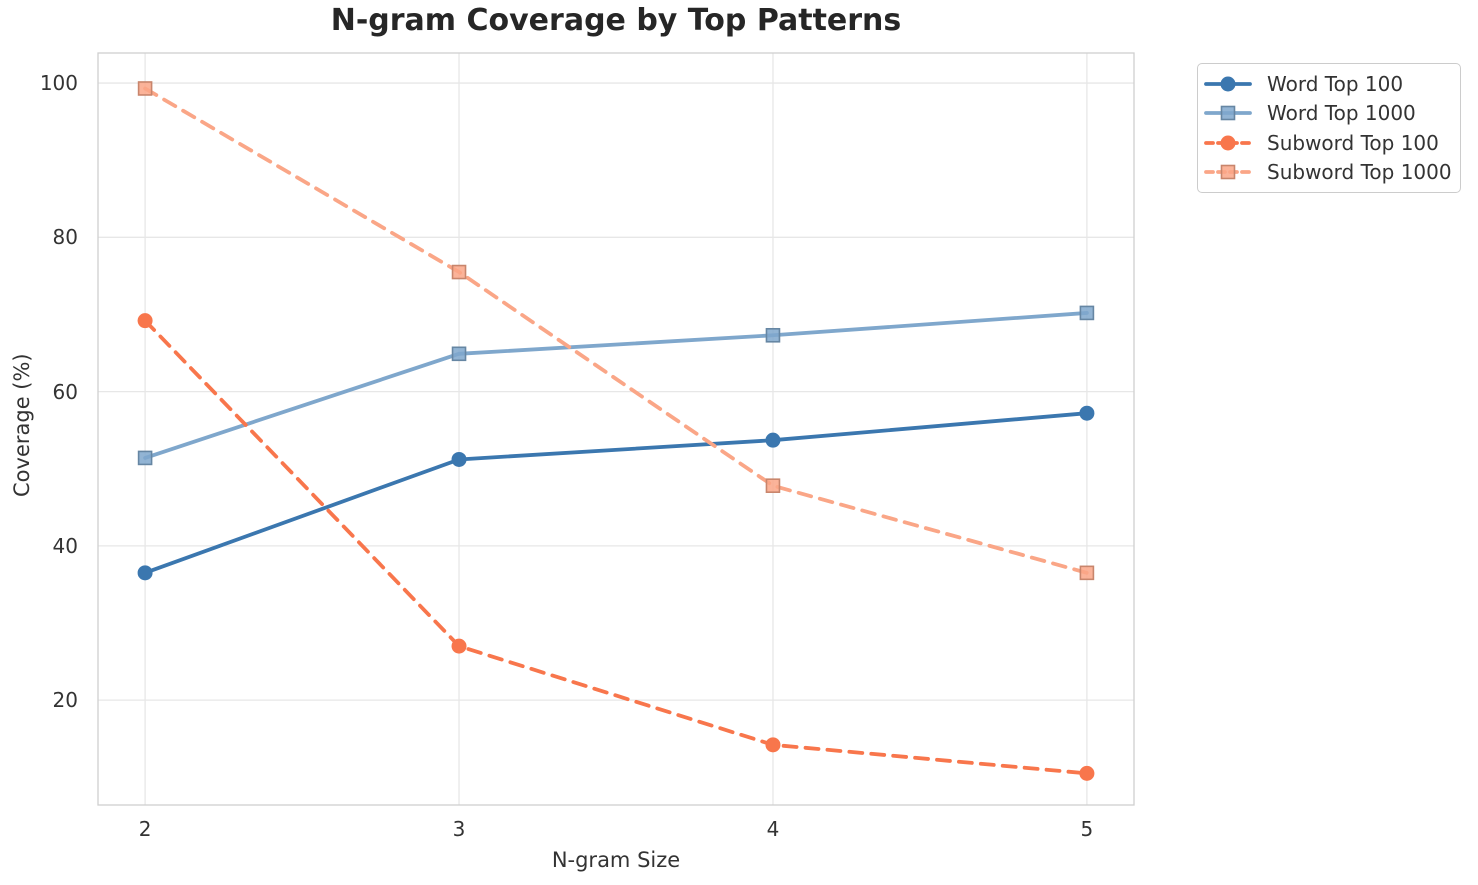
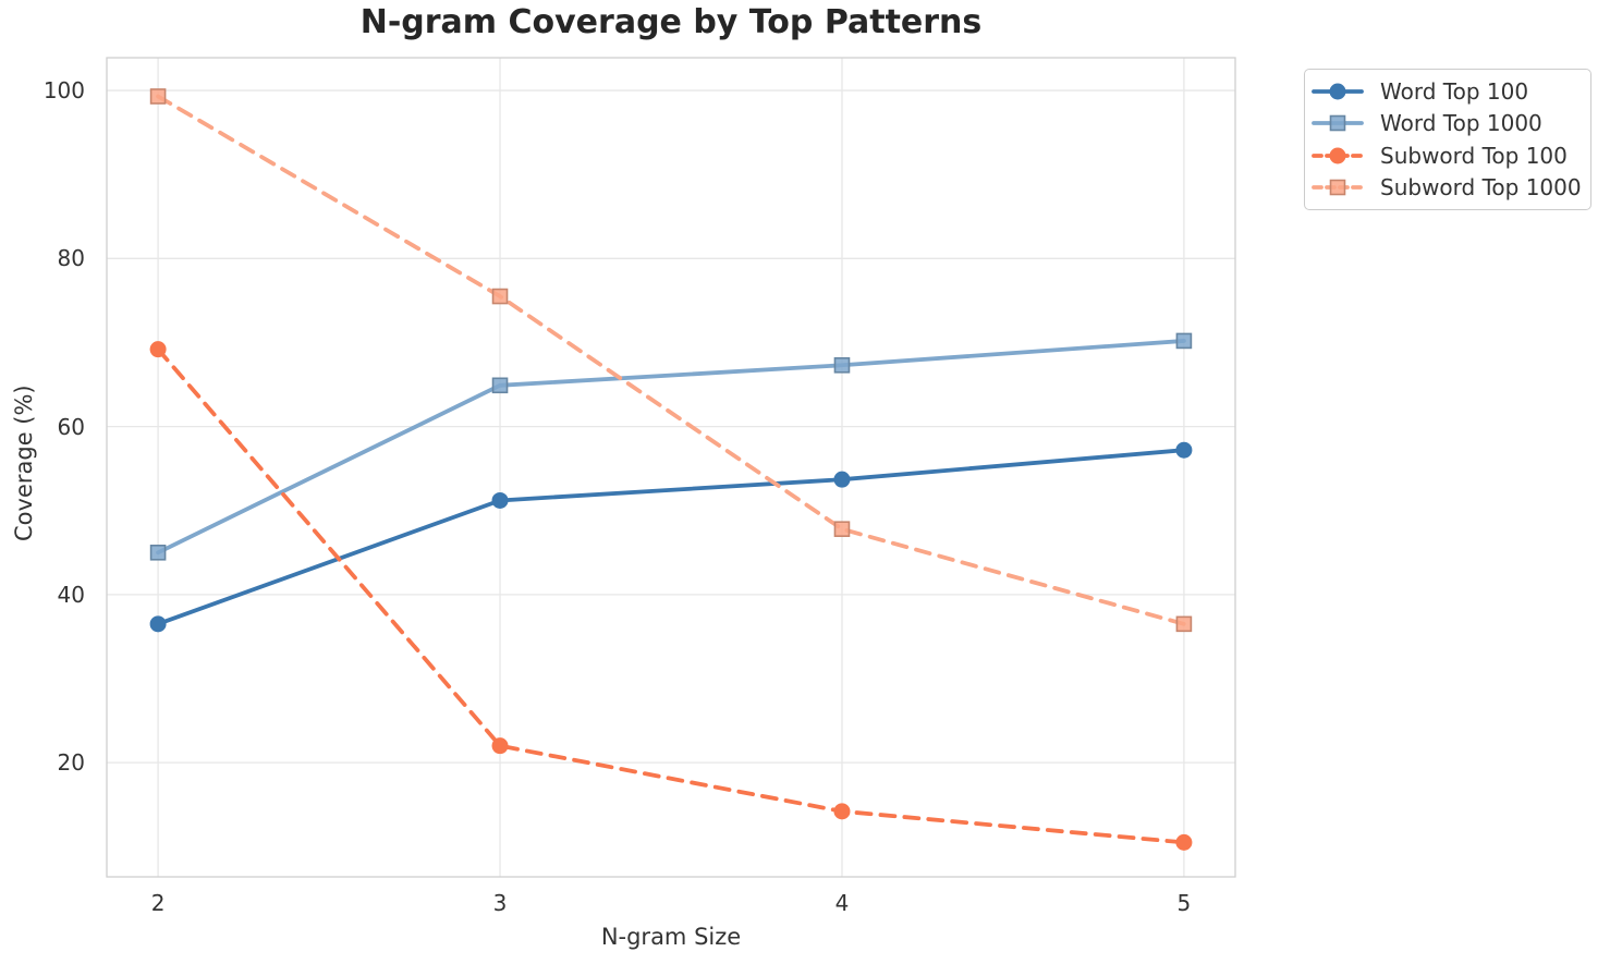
Word Top 1000/2: 51 -> 45
Subword Top 100/3: 27 -> 22
